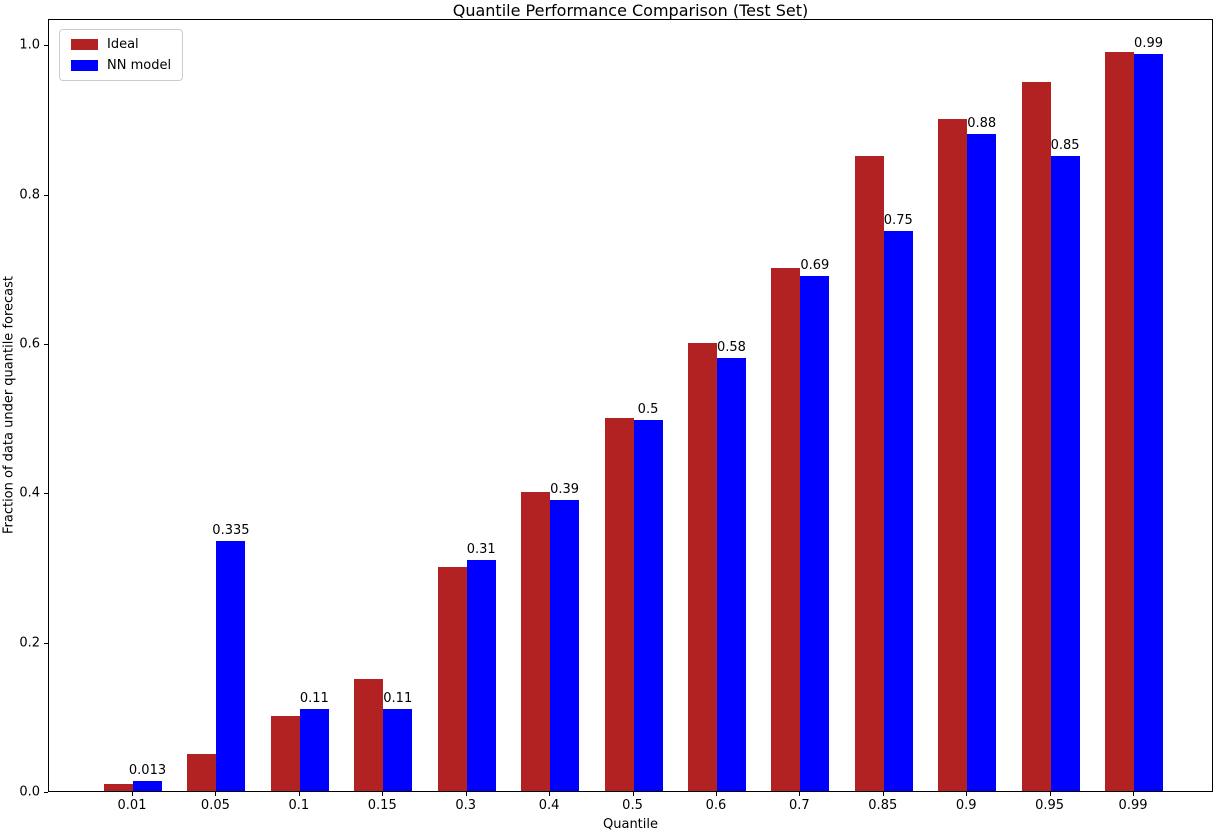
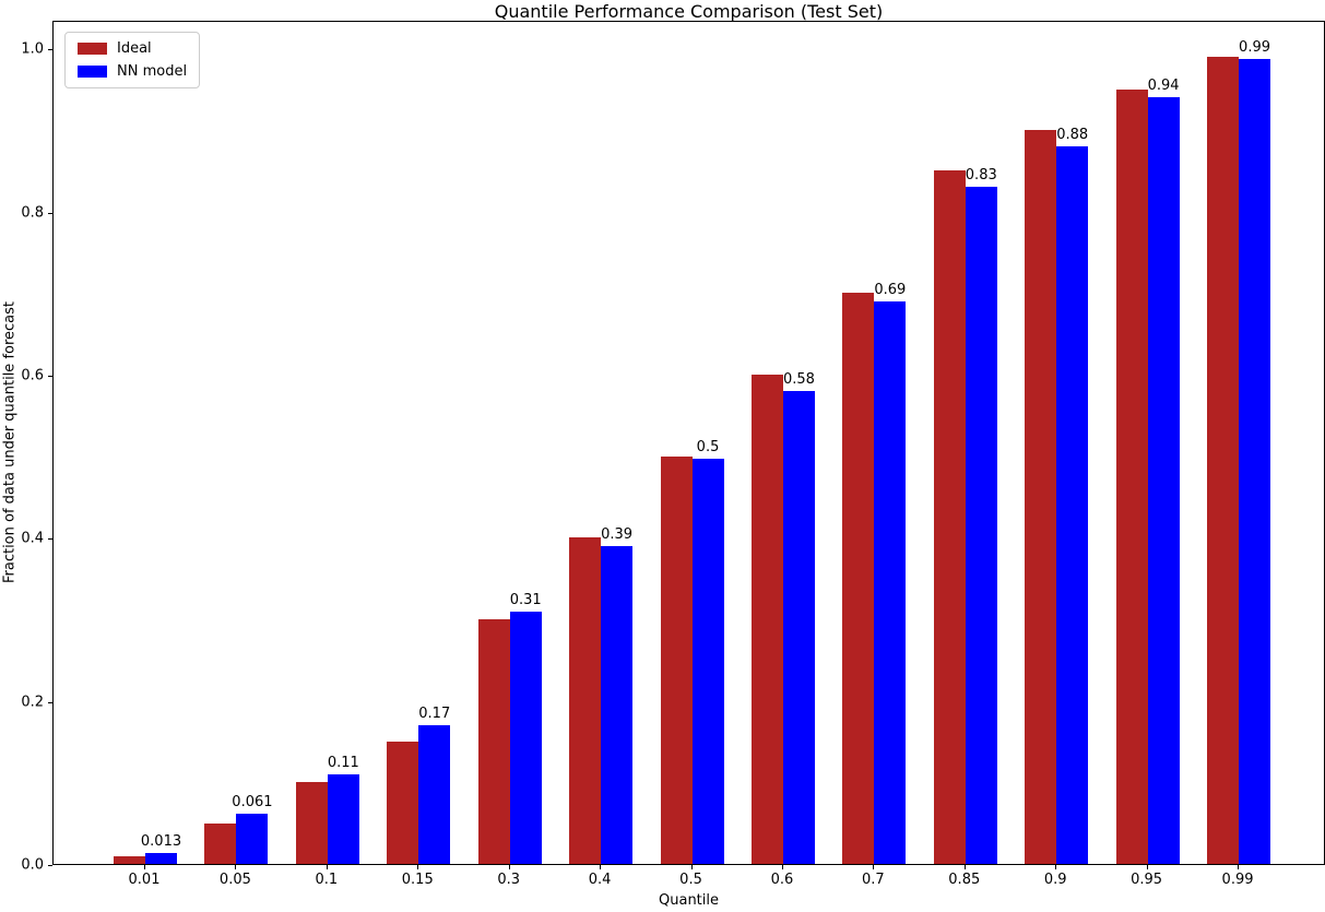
NN model/0.05: 0.335 -> 0.061
NN model/0.15: 0.11 -> 0.17
NN model/0.85: 0.75 -> 0.83
NN model/0.95: 0.85 -> 0.94
